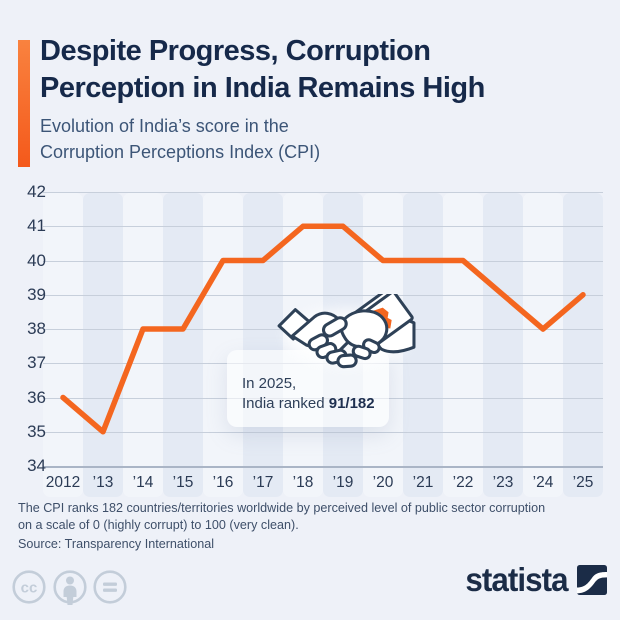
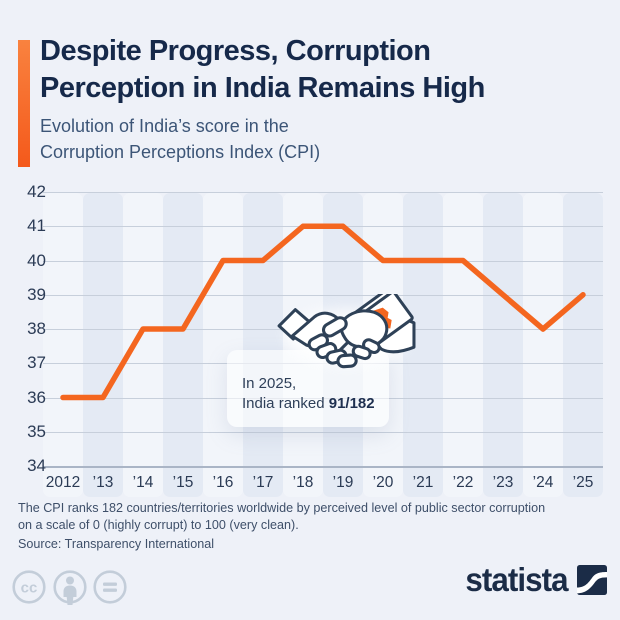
’13: 35 -> 36
